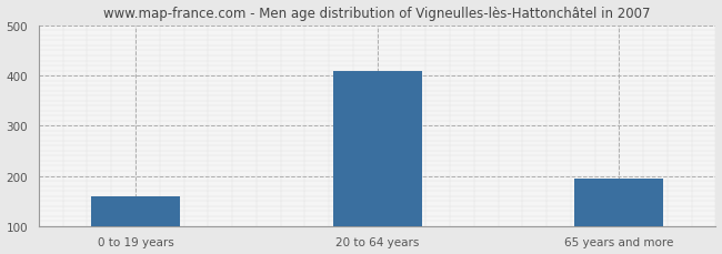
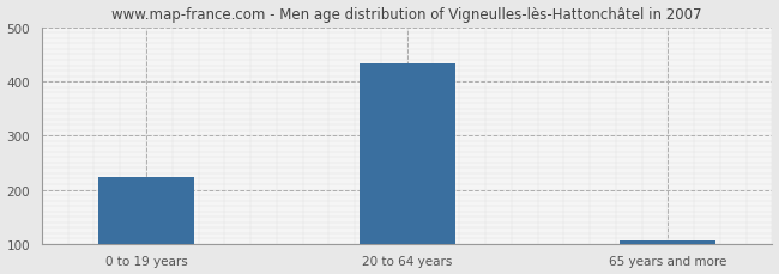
0 to 19 years: 160 -> 224
20 to 64 years: 410 -> 434
65 years and more: 195 -> 106
